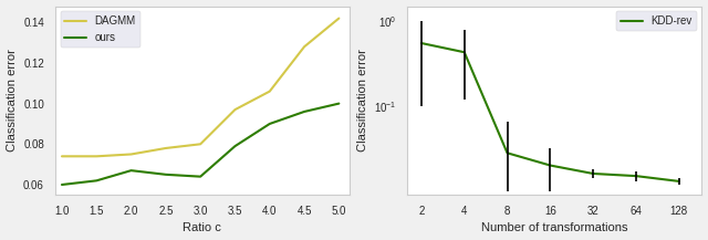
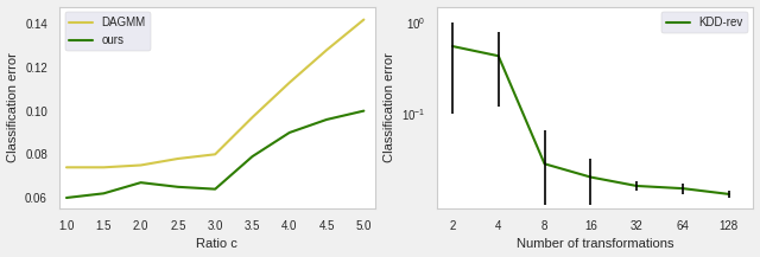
DAGMM/4.0: 0.106 -> 0.113
